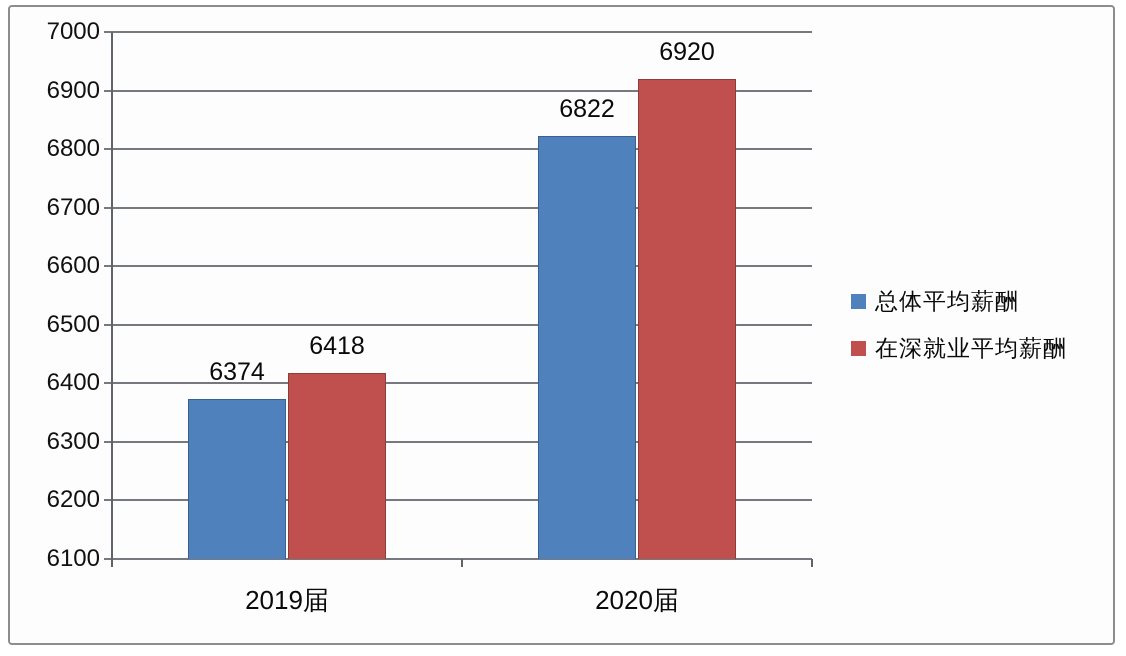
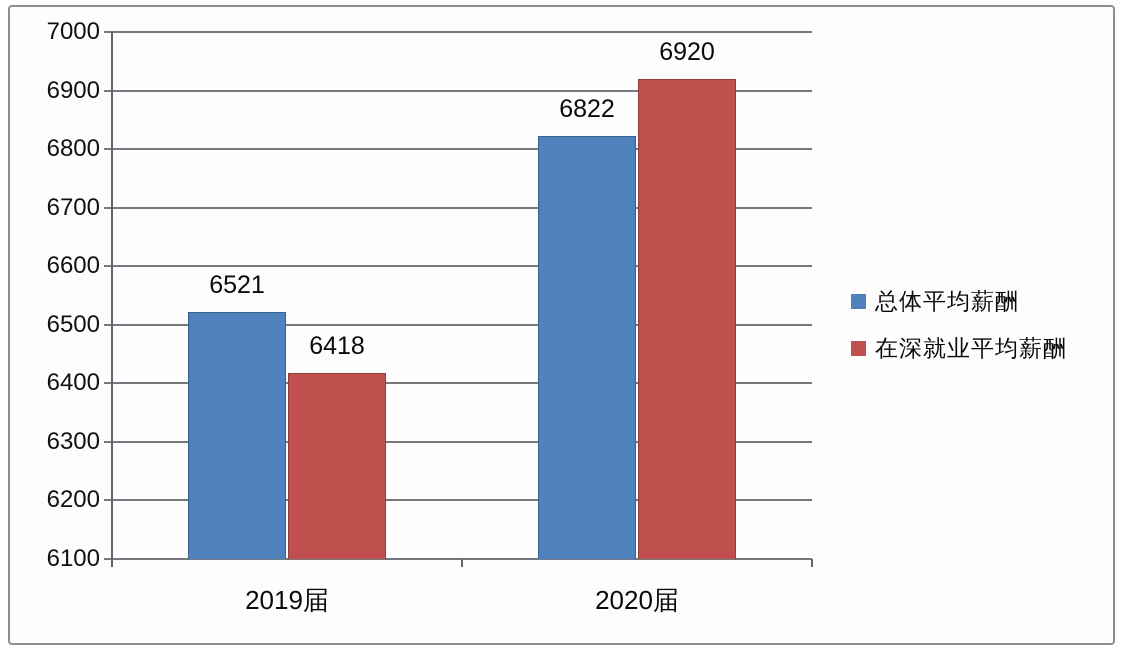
总体平均薪酬/2019届: 6374 -> 6521
